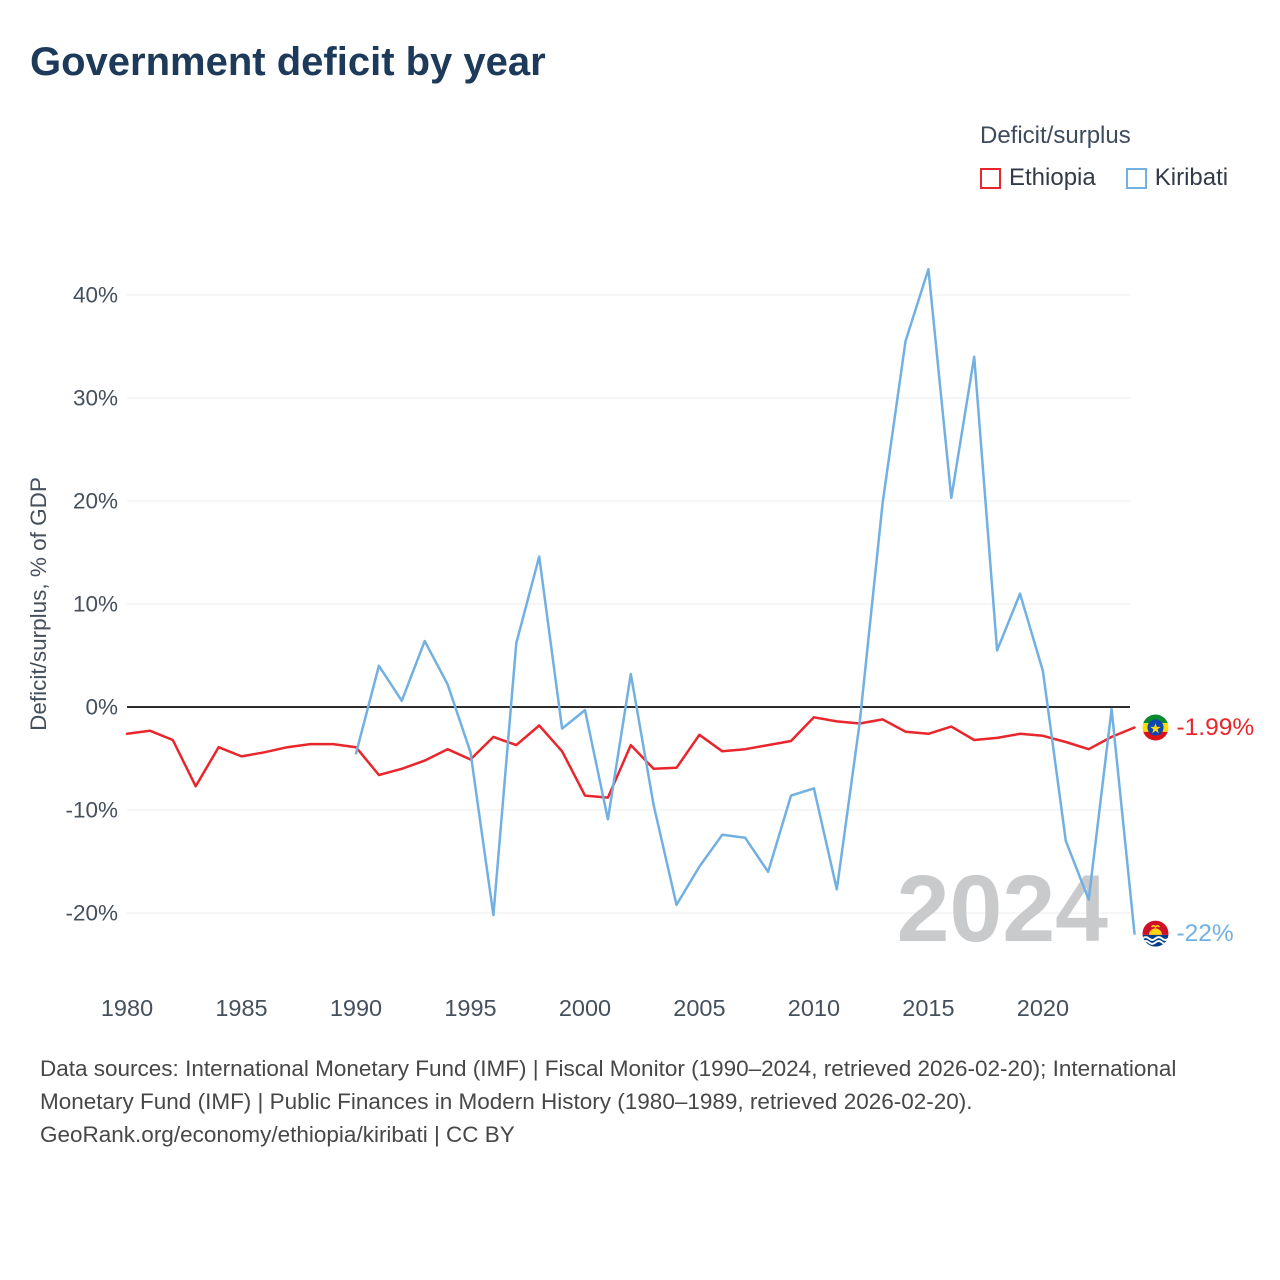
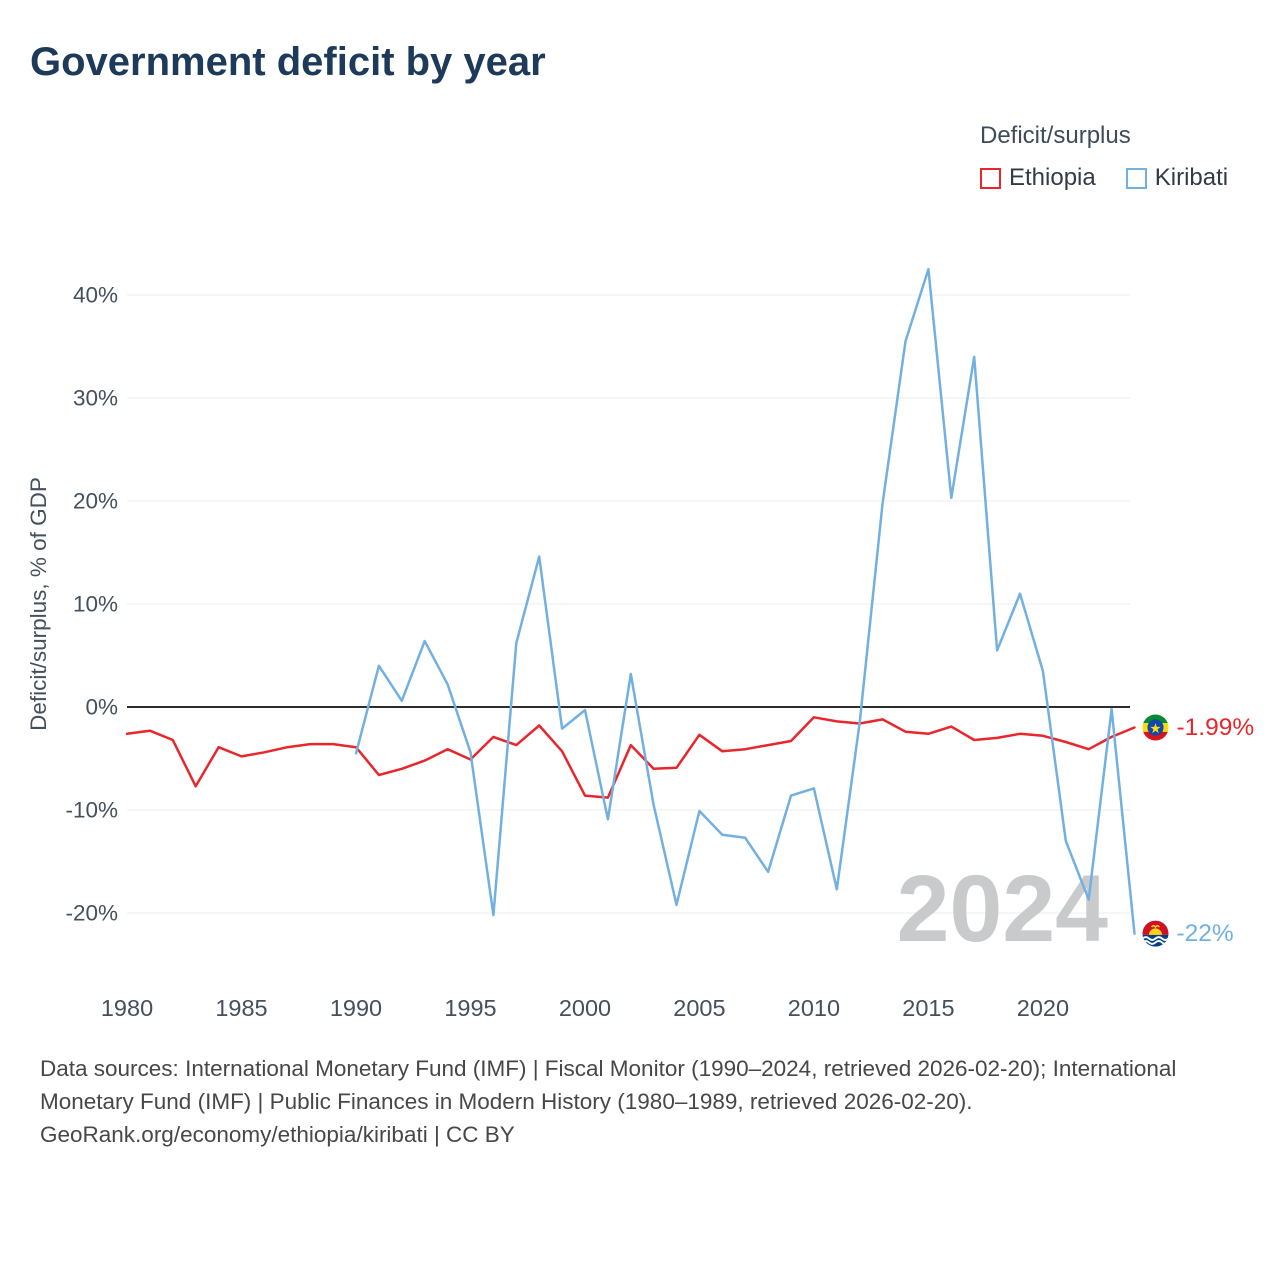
Kiribati/2005: -15.5% -> -10.1%
